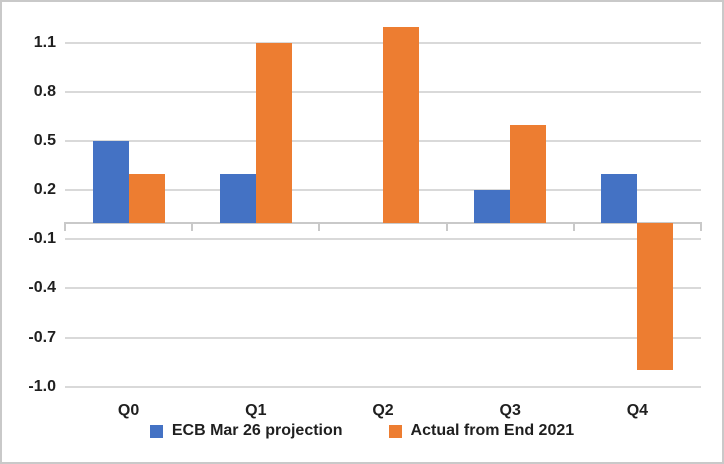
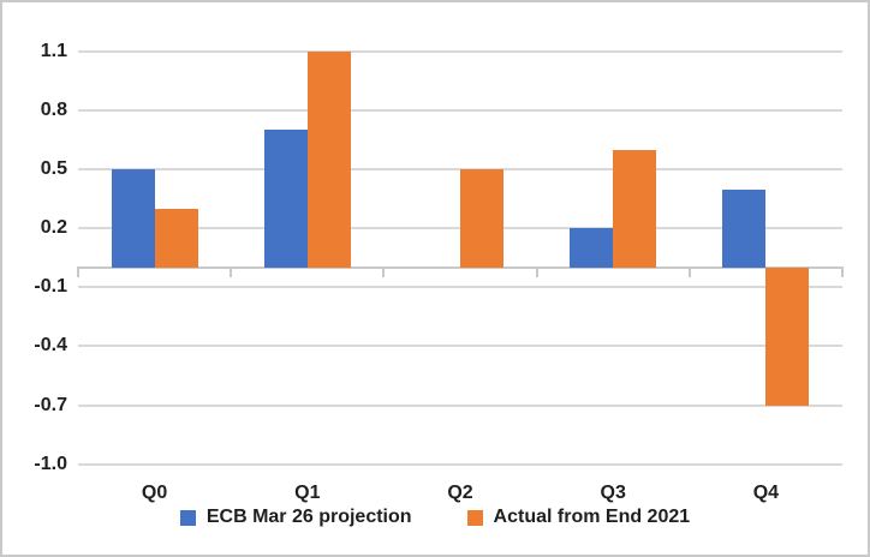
ECB Mar 26 projection/Q1: 0.3 -> 0.7
Actual from End 2021/Q2: 1.2 -> 0.5
ECB Mar 26 projection/Q4: 0.3 -> 0.4
Actual from End 2021/Q4: -0.9 -> -0.7
